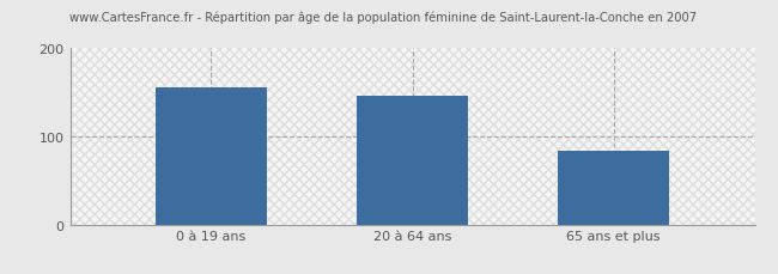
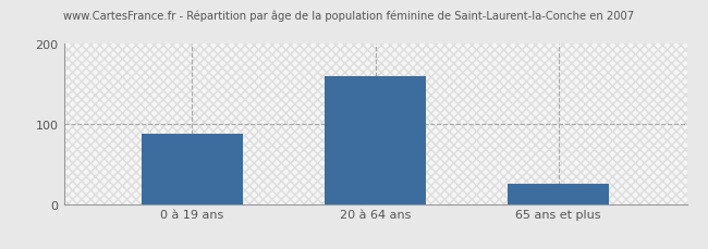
0 à 19 ans: 156 -> 88
20 à 64 ans: 146 -> 160
65 ans et plus: 84 -> 25
